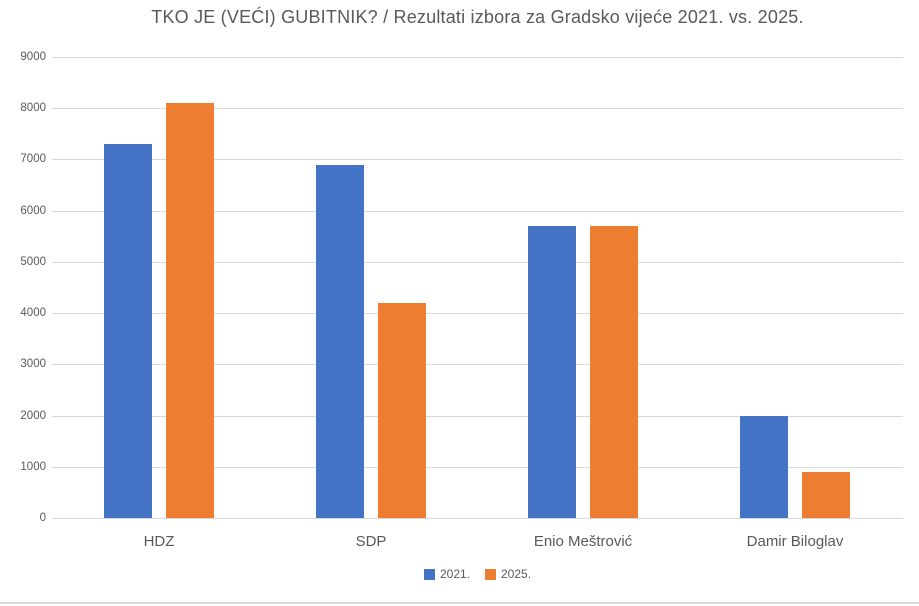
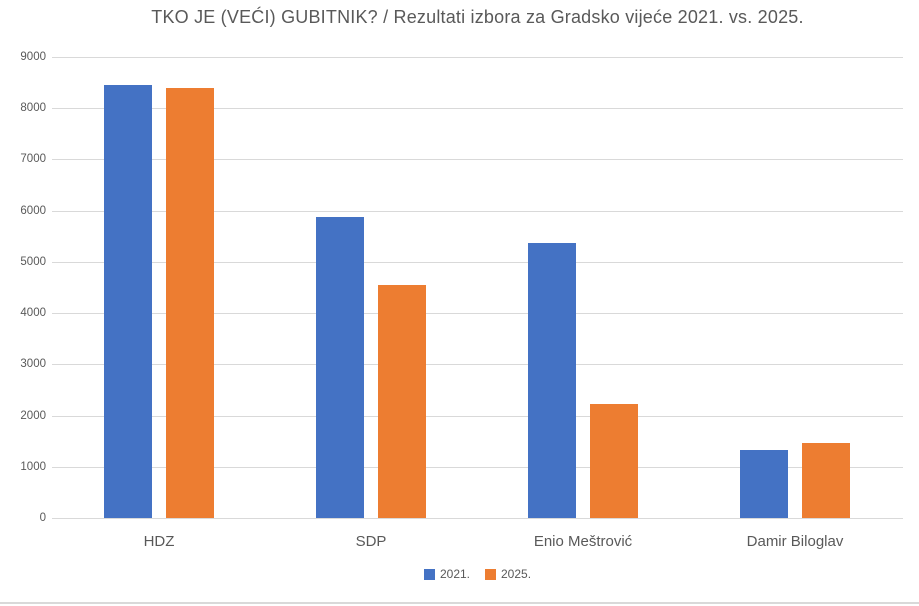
2021./HDZ: 7300 -> 8500
2025./HDZ: 8100 -> 8400
2021./SDP: 6900 -> 5900
2025./SDP: 4200 -> 4600
2021./Enio Meštrović: 5700 -> 5400
2025./Enio Meštrović: 5700 -> 2200
2021./Damir Biloglav: 2000 -> 1300
2025./Damir Biloglav: 900 -> 1500
